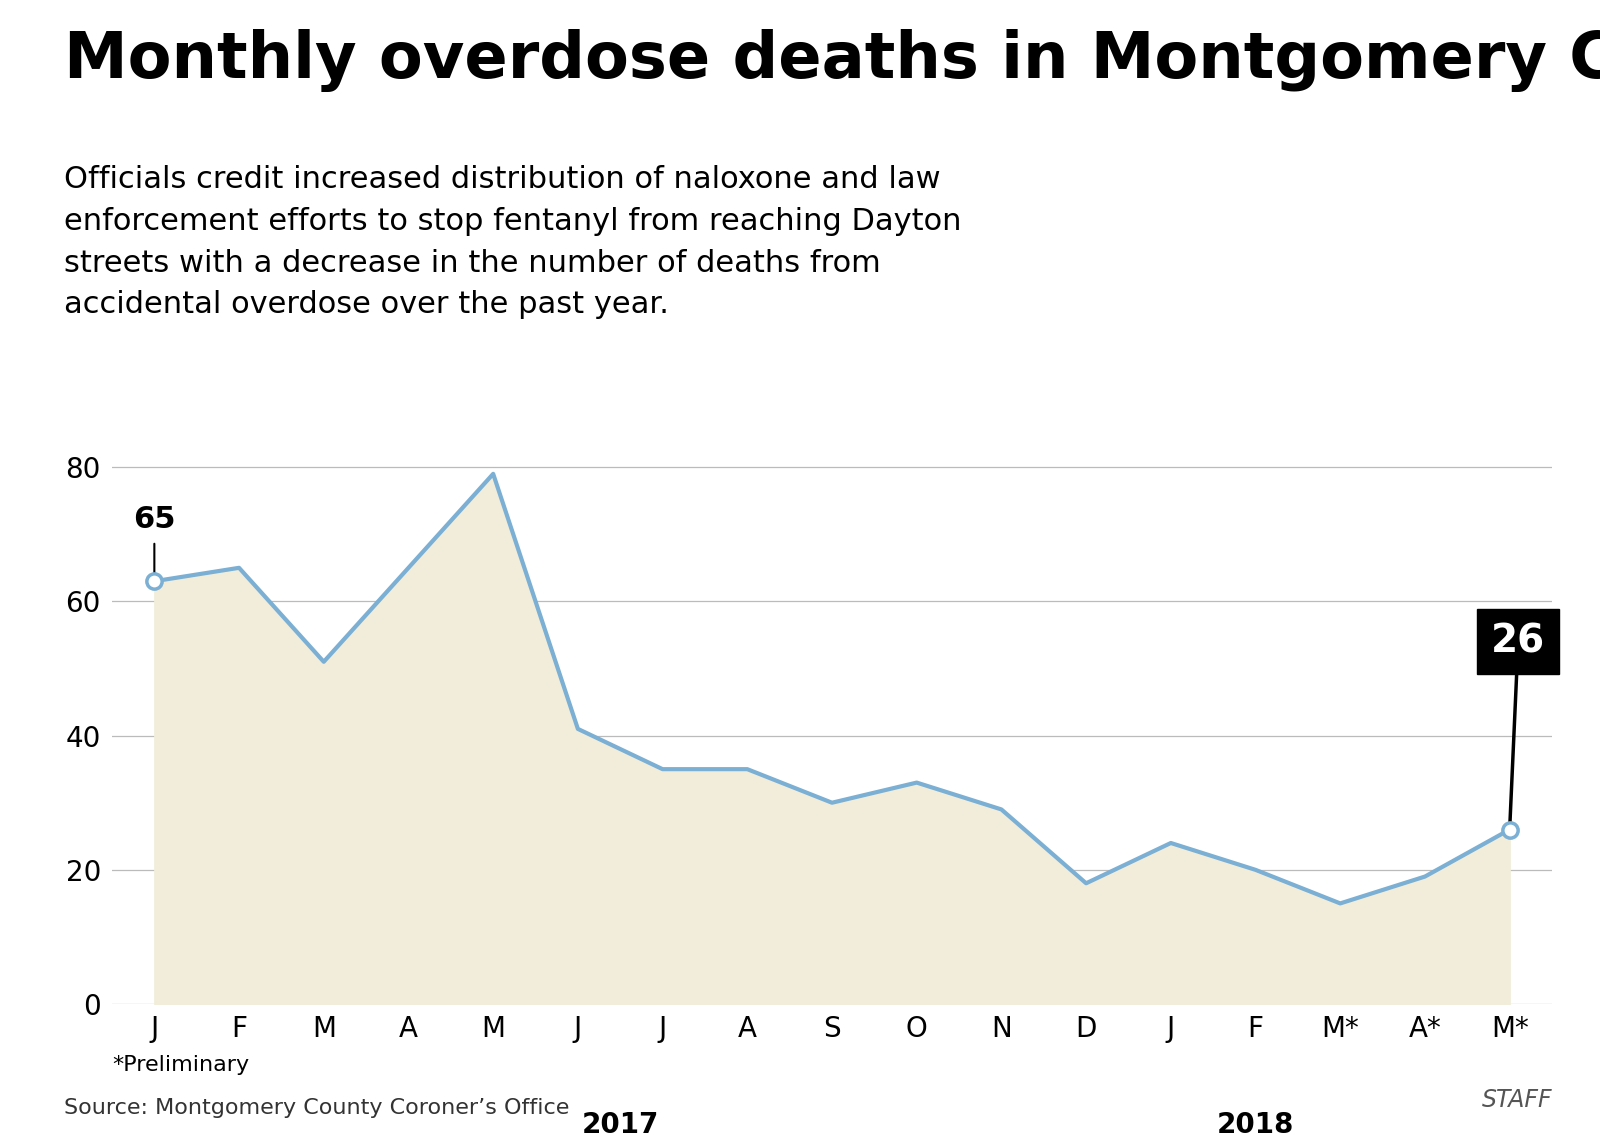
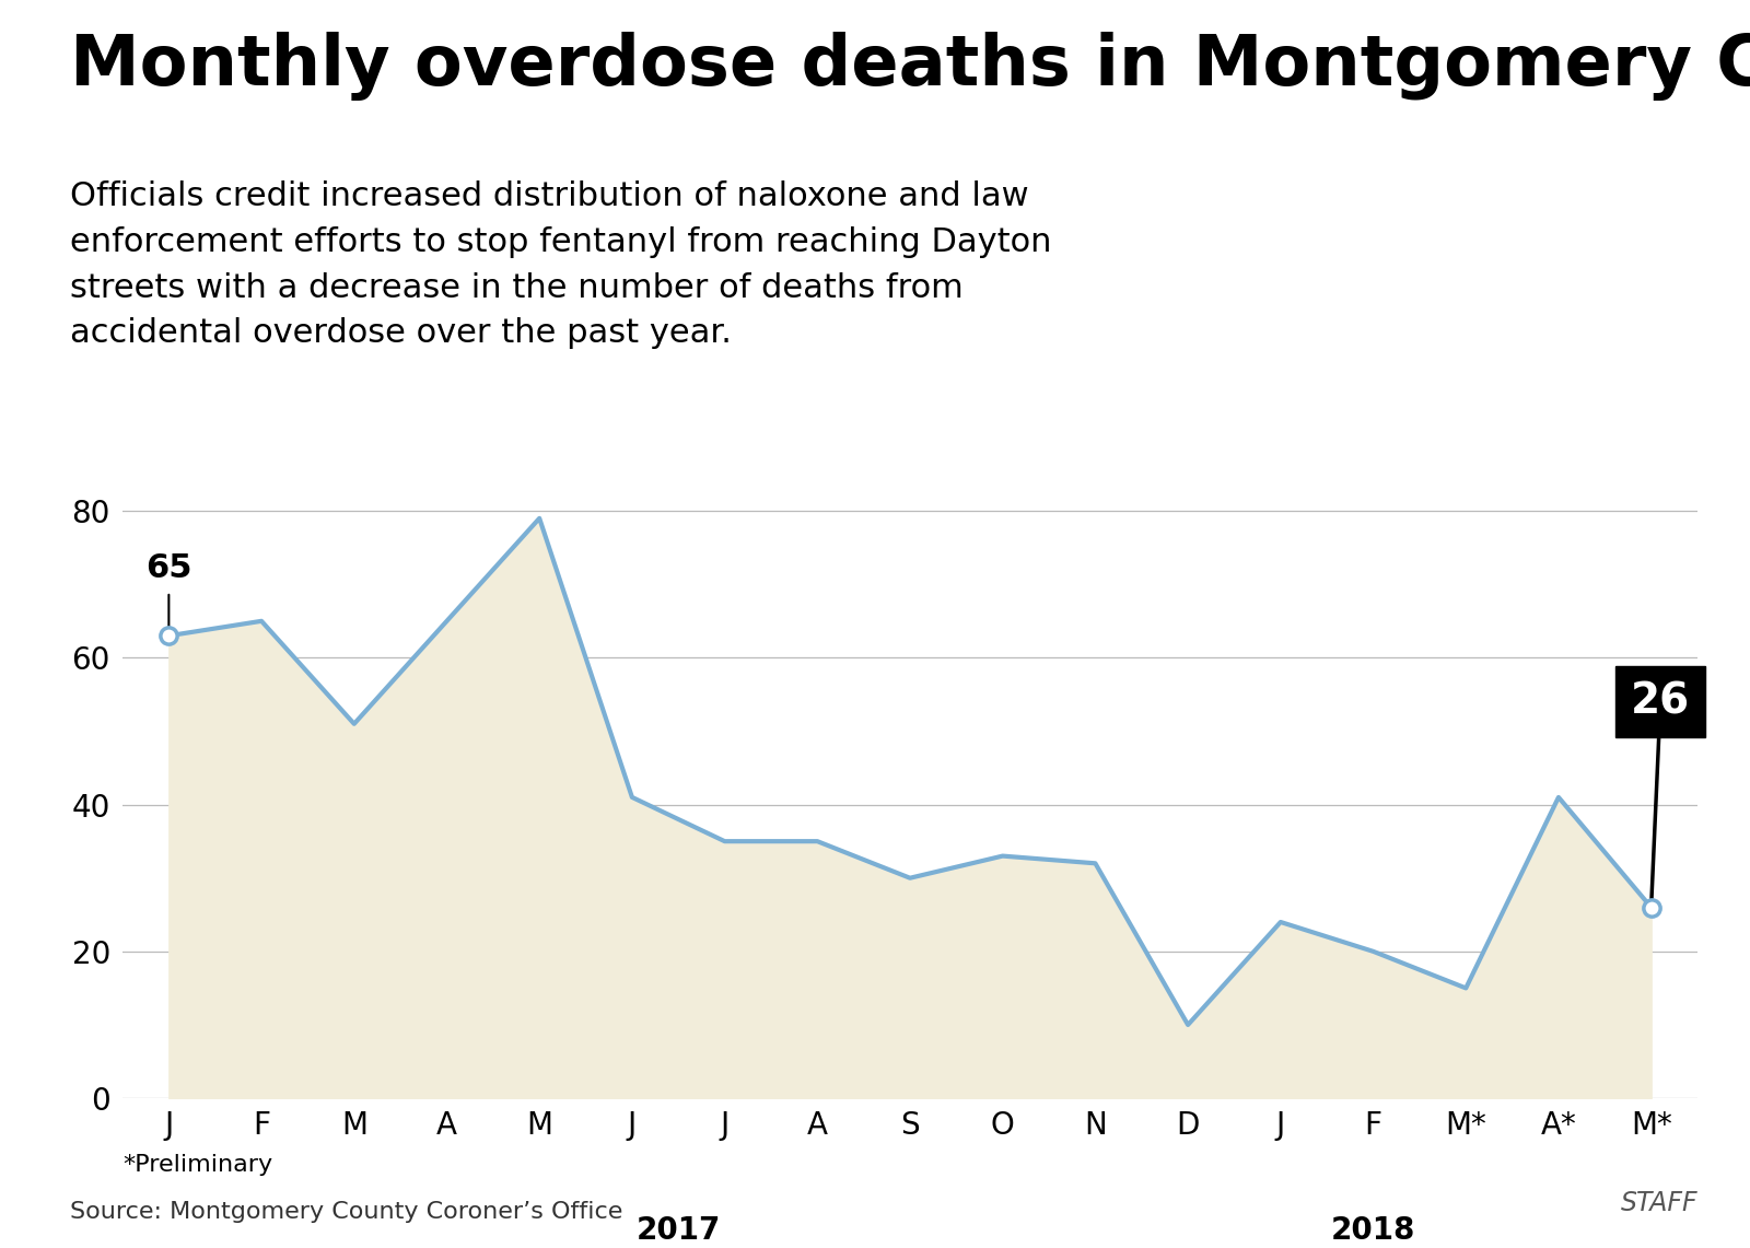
N: 29 -> 32
D: 18 -> 10
A*: 19 -> 41
